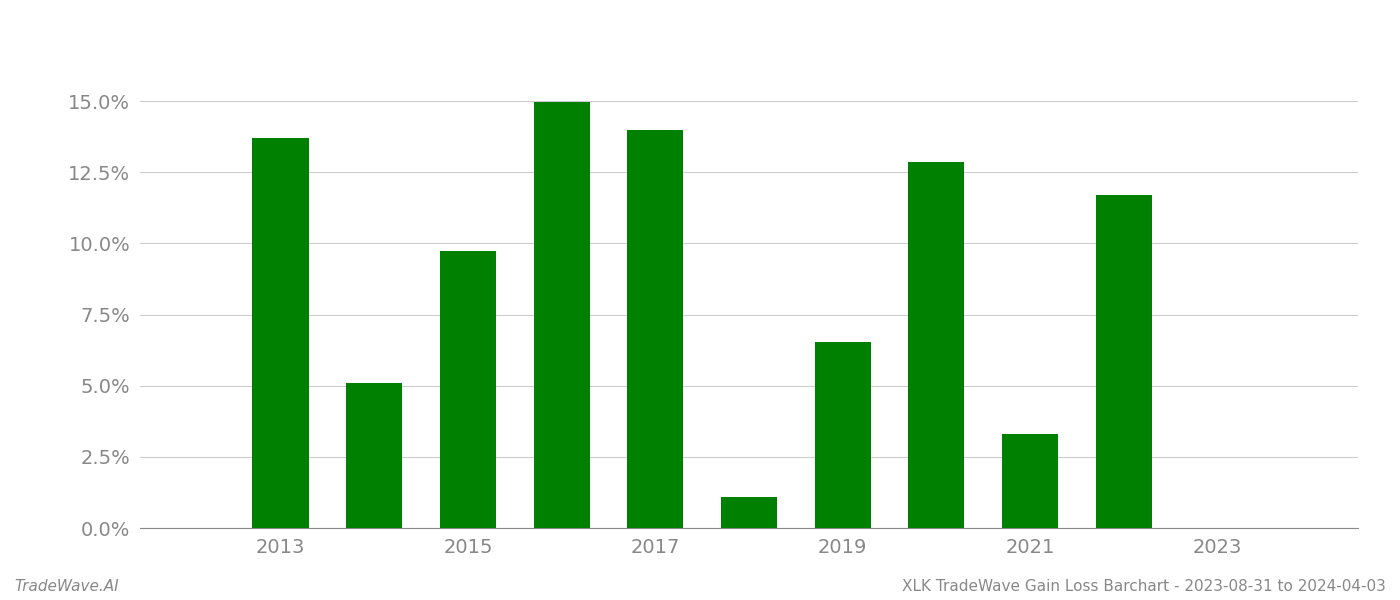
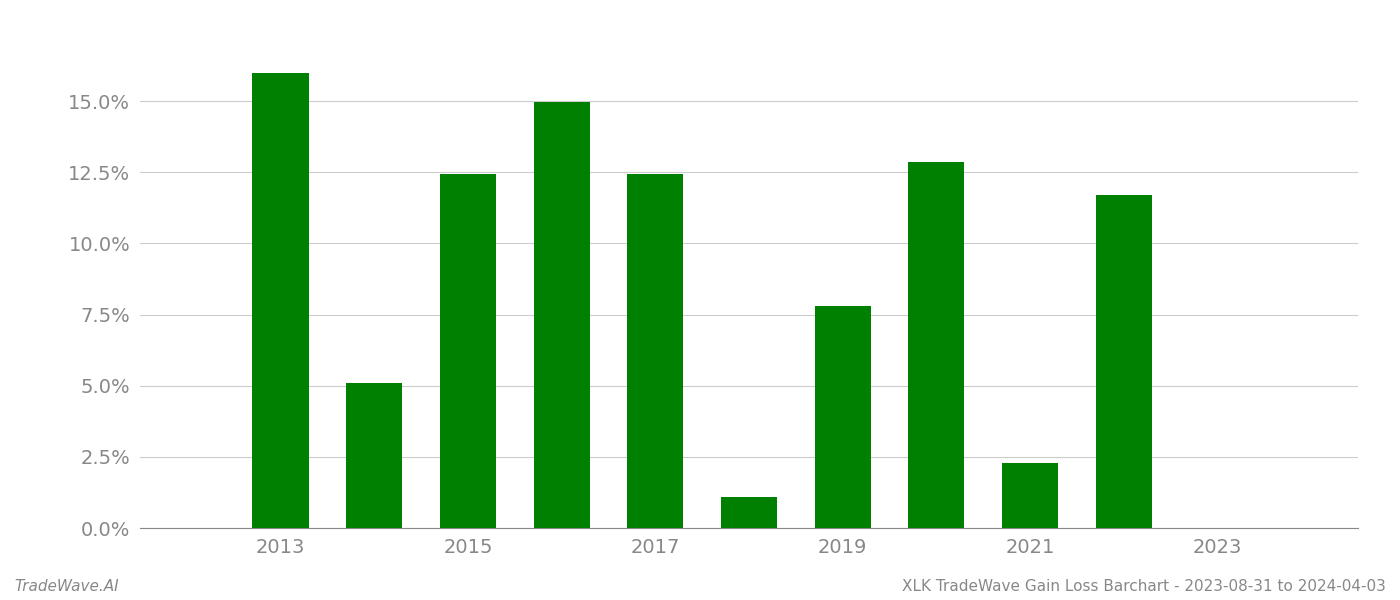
2013: 13.70% -> 16.00%
2015: 9.75% -> 12.45%
2017: 14.00% -> 12.45%
2019: 6.55% -> 7.80%
2021: 3.30% -> 2.30%
